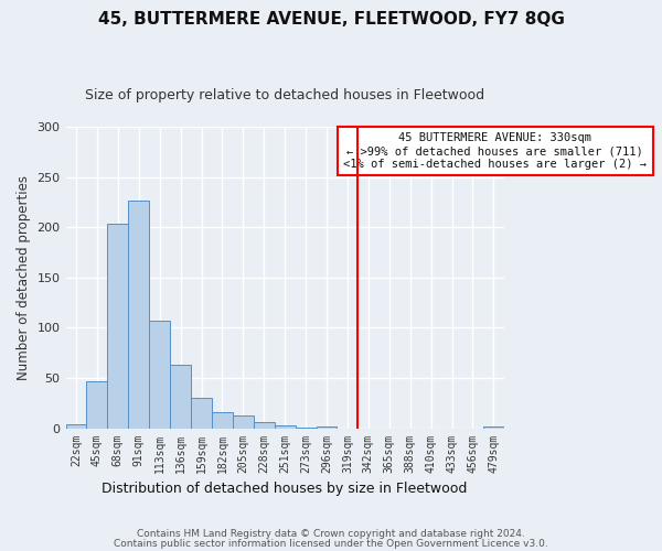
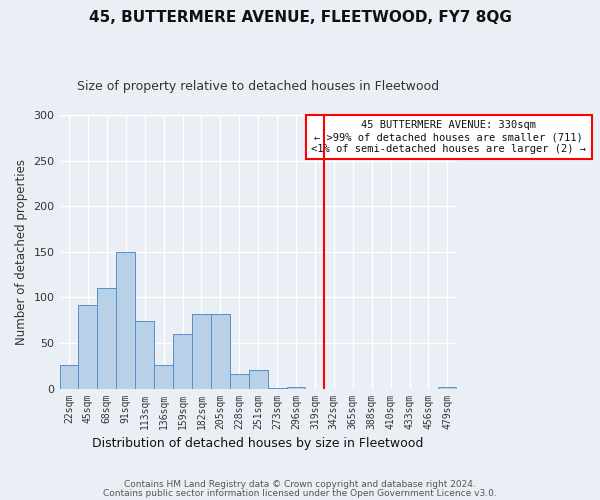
22sqm: 4 -> 26
45sqm: 47 -> 92
68sqm: 204 -> 110
91sqm: 226 -> 150
113sqm: 107 -> 74
136sqm: 63 -> 26
159sqm: 30 -> 60
182sqm: 16 -> 82
205sqm: 13 -> 82
228sqm: 6 -> 16
251sqm: 3 -> 20
